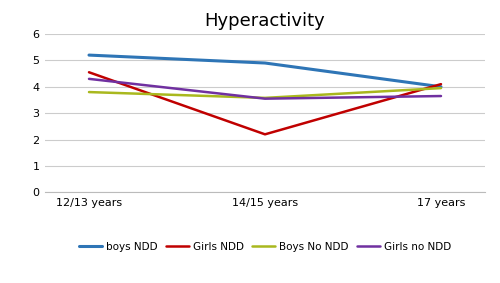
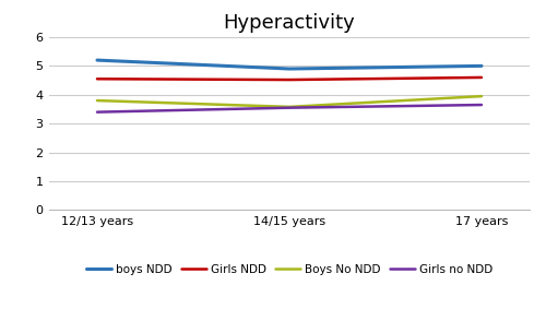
Girls no NDD/12/13 years: 4.30 -> 3.40
Girls NDD/14/15 years: 2.20 -> 4.52
boys NDD/17 years: 4.0 -> 5.0
Girls NDD/17 years: 4.10 -> 4.60
